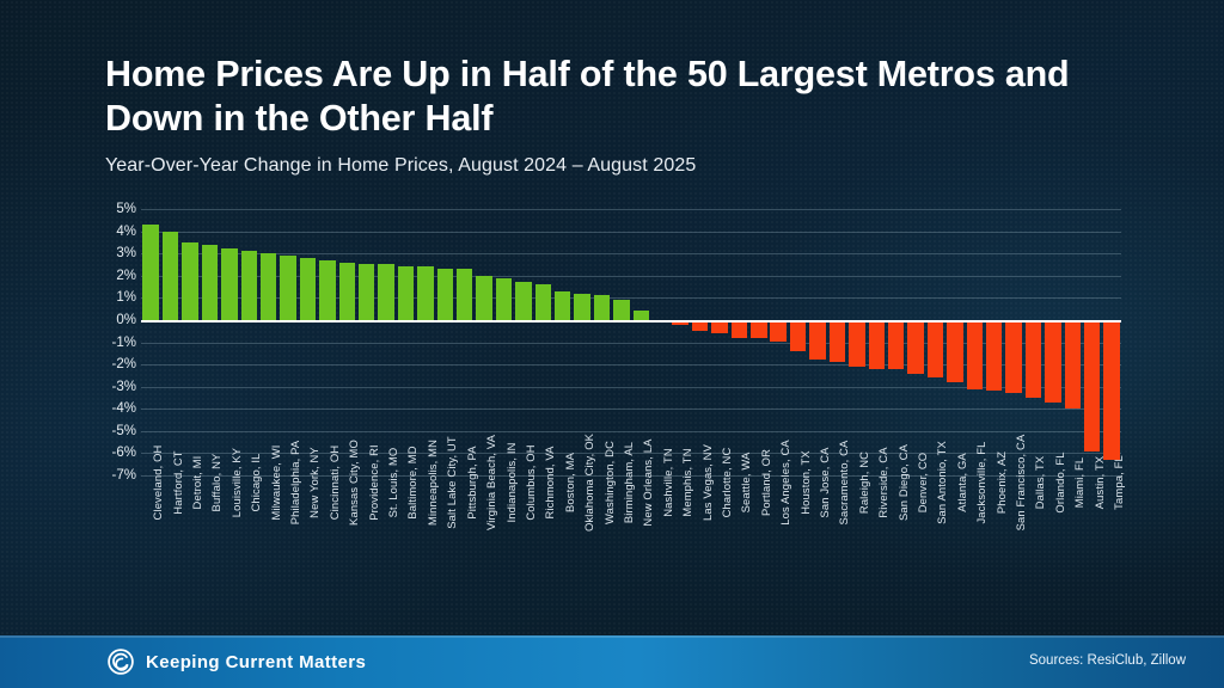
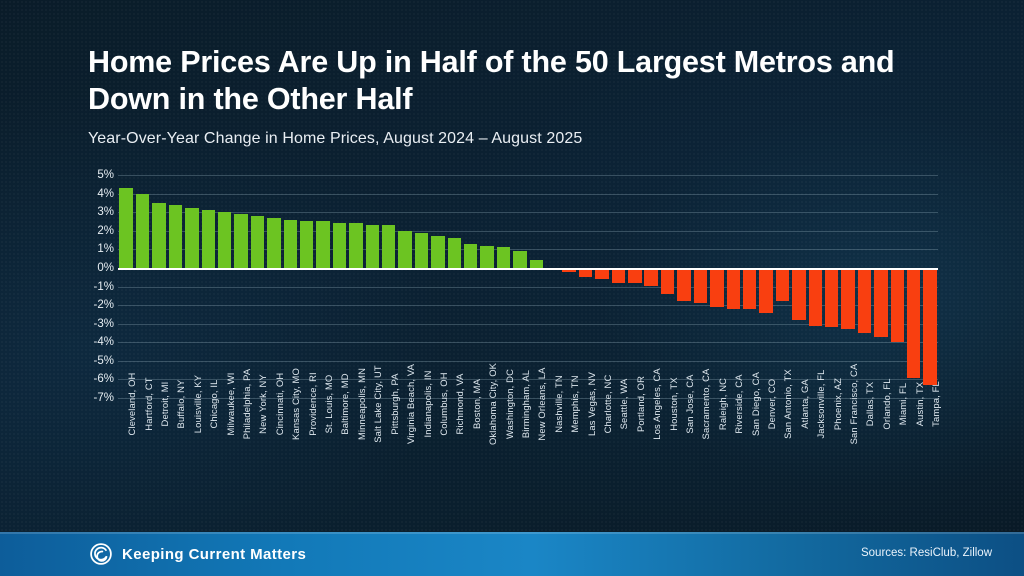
San Antonio, TX: -2.6% -> -1.8%
